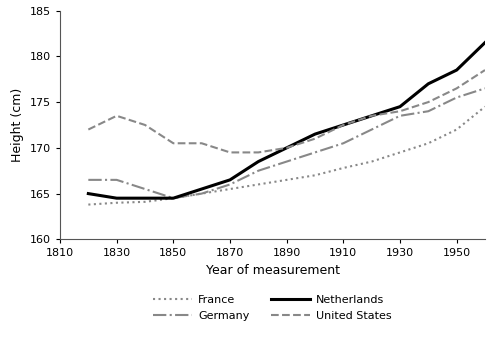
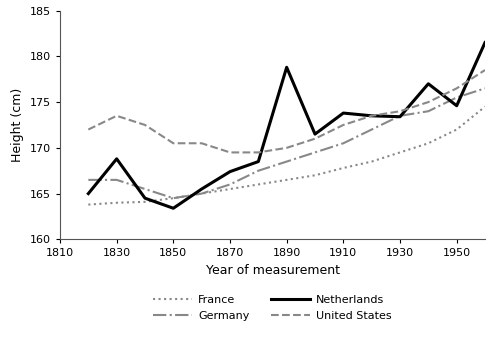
Netherlands/1830: 164.5 -> 168.8
Netherlands/1850: 164.5 -> 163.4
Netherlands/1870: 166.5 -> 167.4
Netherlands/1890: 170.0 -> 178.8
Netherlands/1910: 172.5 -> 173.8
Netherlands/1930: 174.5 -> 173.4
Netherlands/1950: 178.5 -> 174.6
